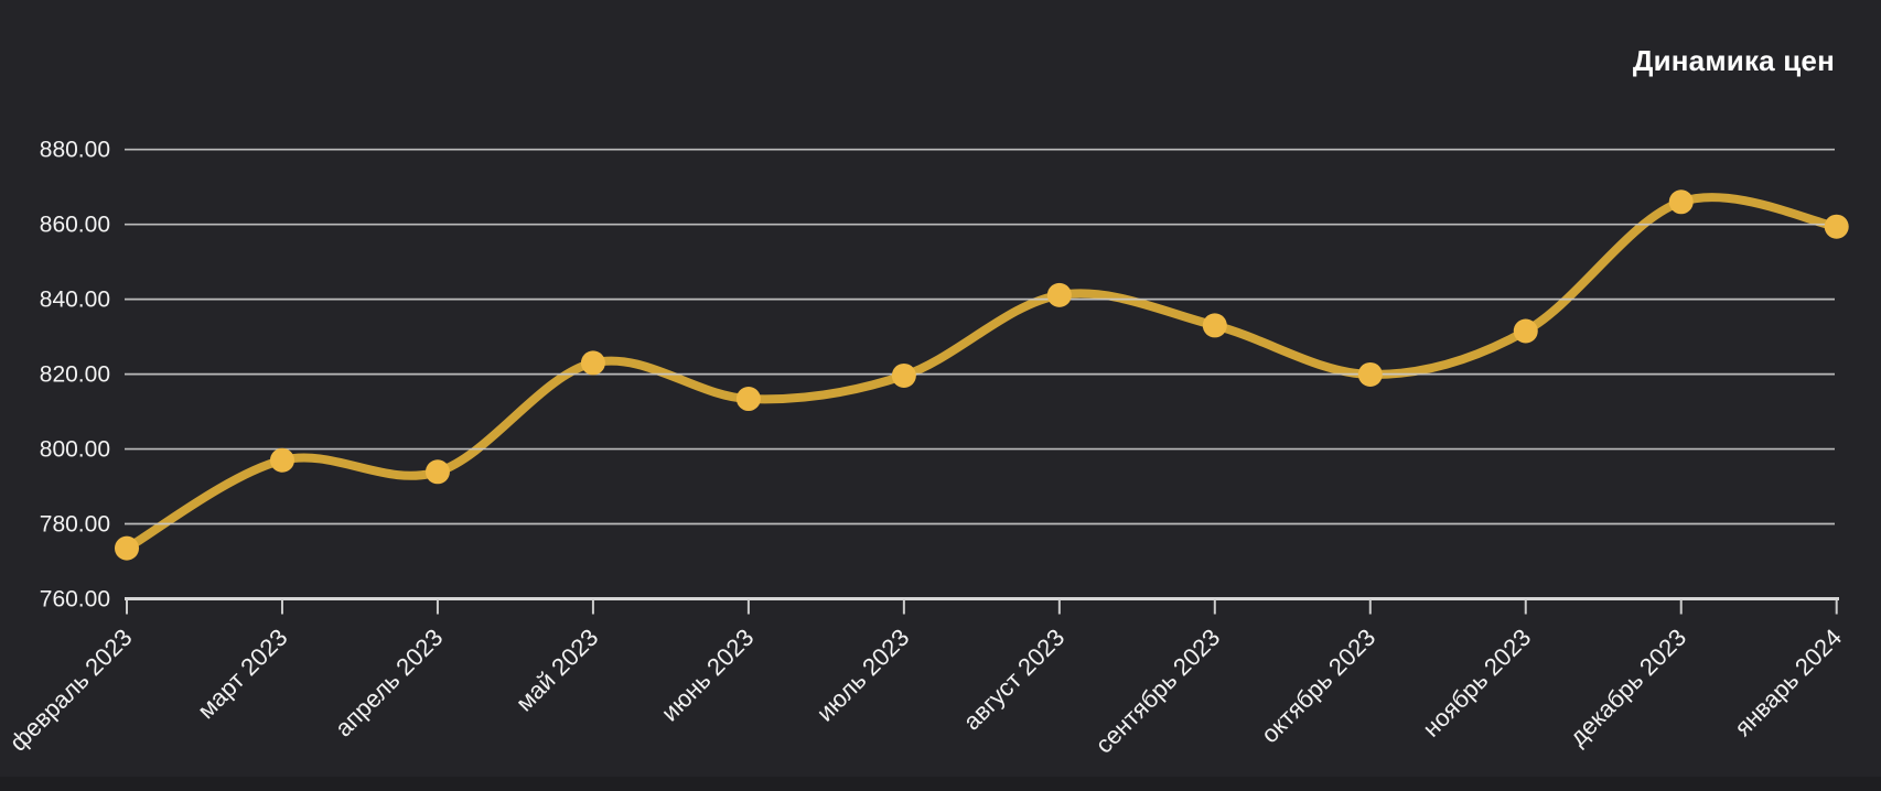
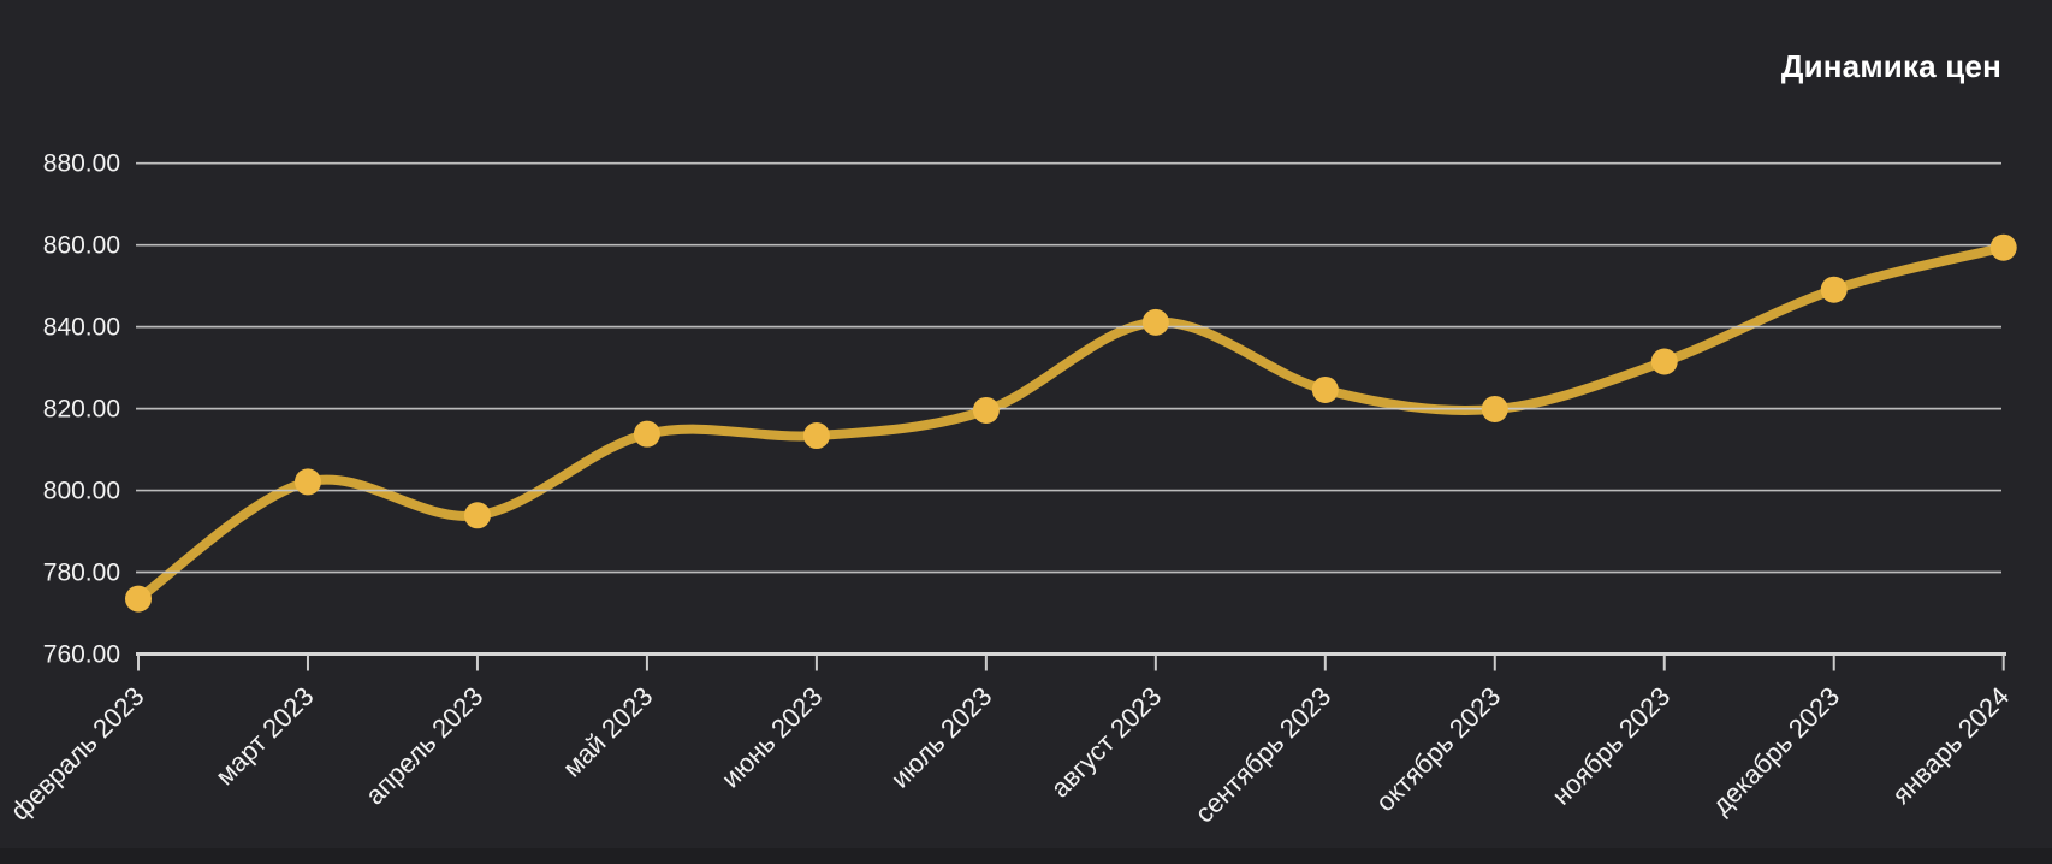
март 2023: 797 -> 802
май 2023: 823 -> 814
сентябрь 2023: 833 -> 825
декабрь 2023: 866 -> 849
